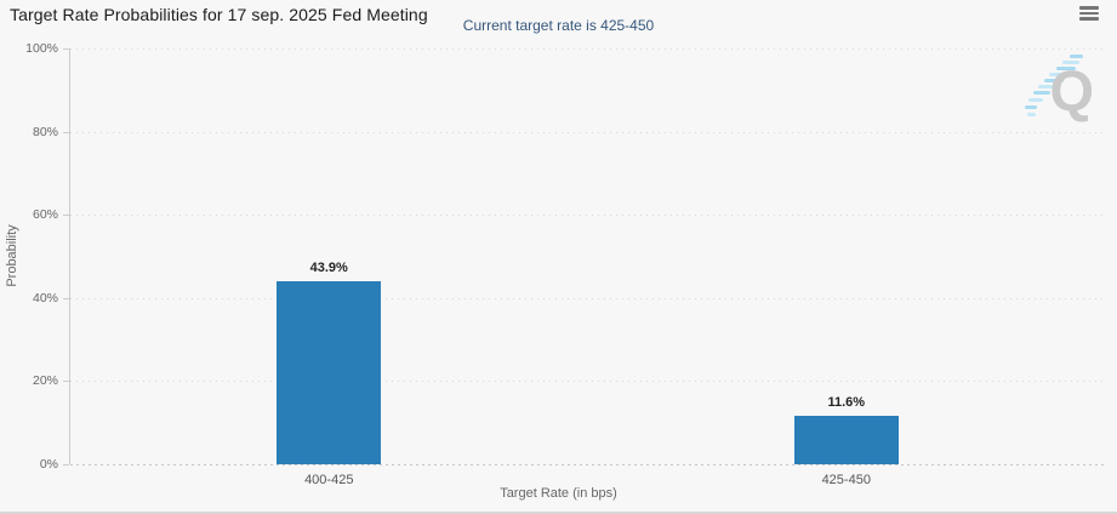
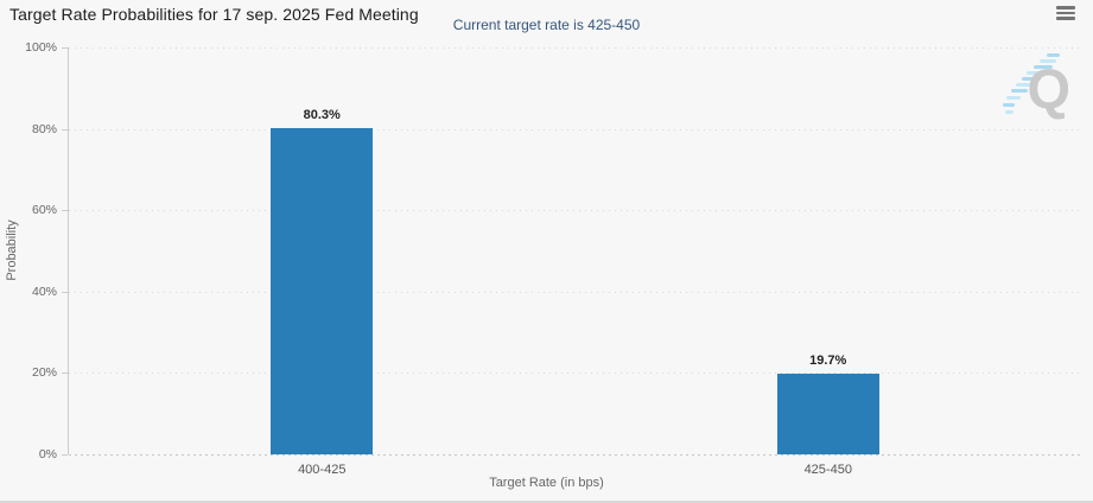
400-425: 43.9% -> 80.3%
425-450: 11.6% -> 19.7%
